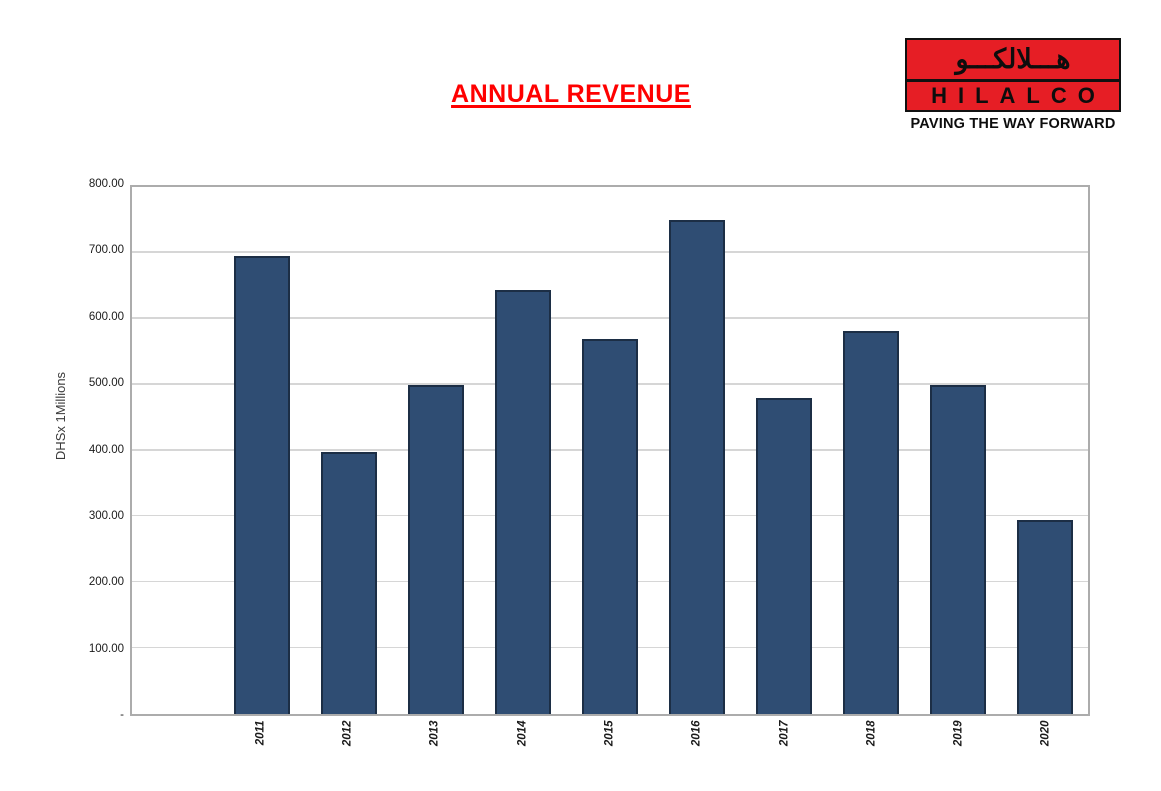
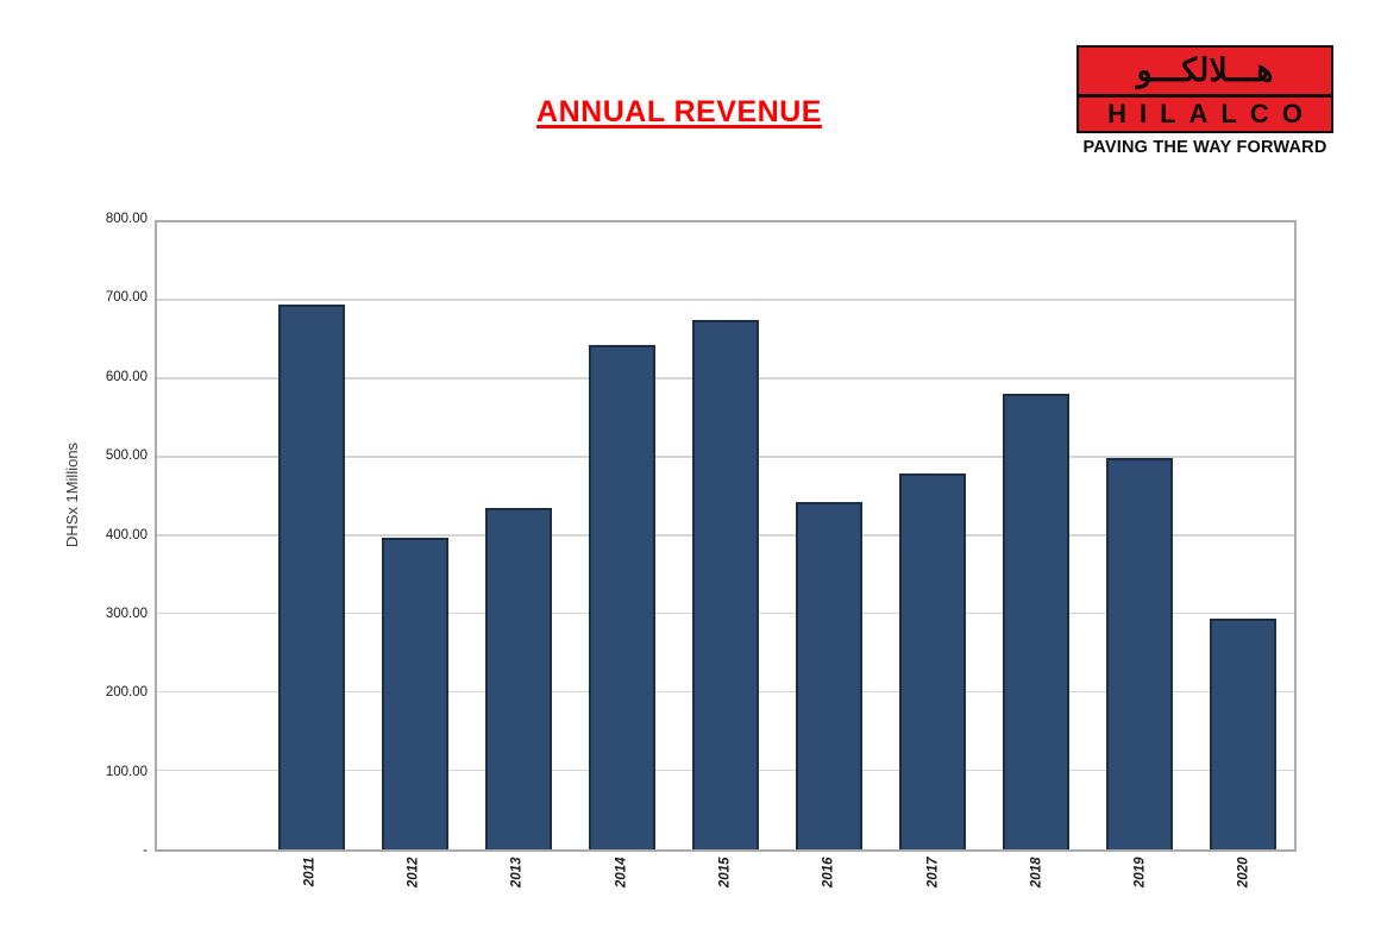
2013: 500 -> 440
2015: 570 -> 680
2016: 750 -> 440
